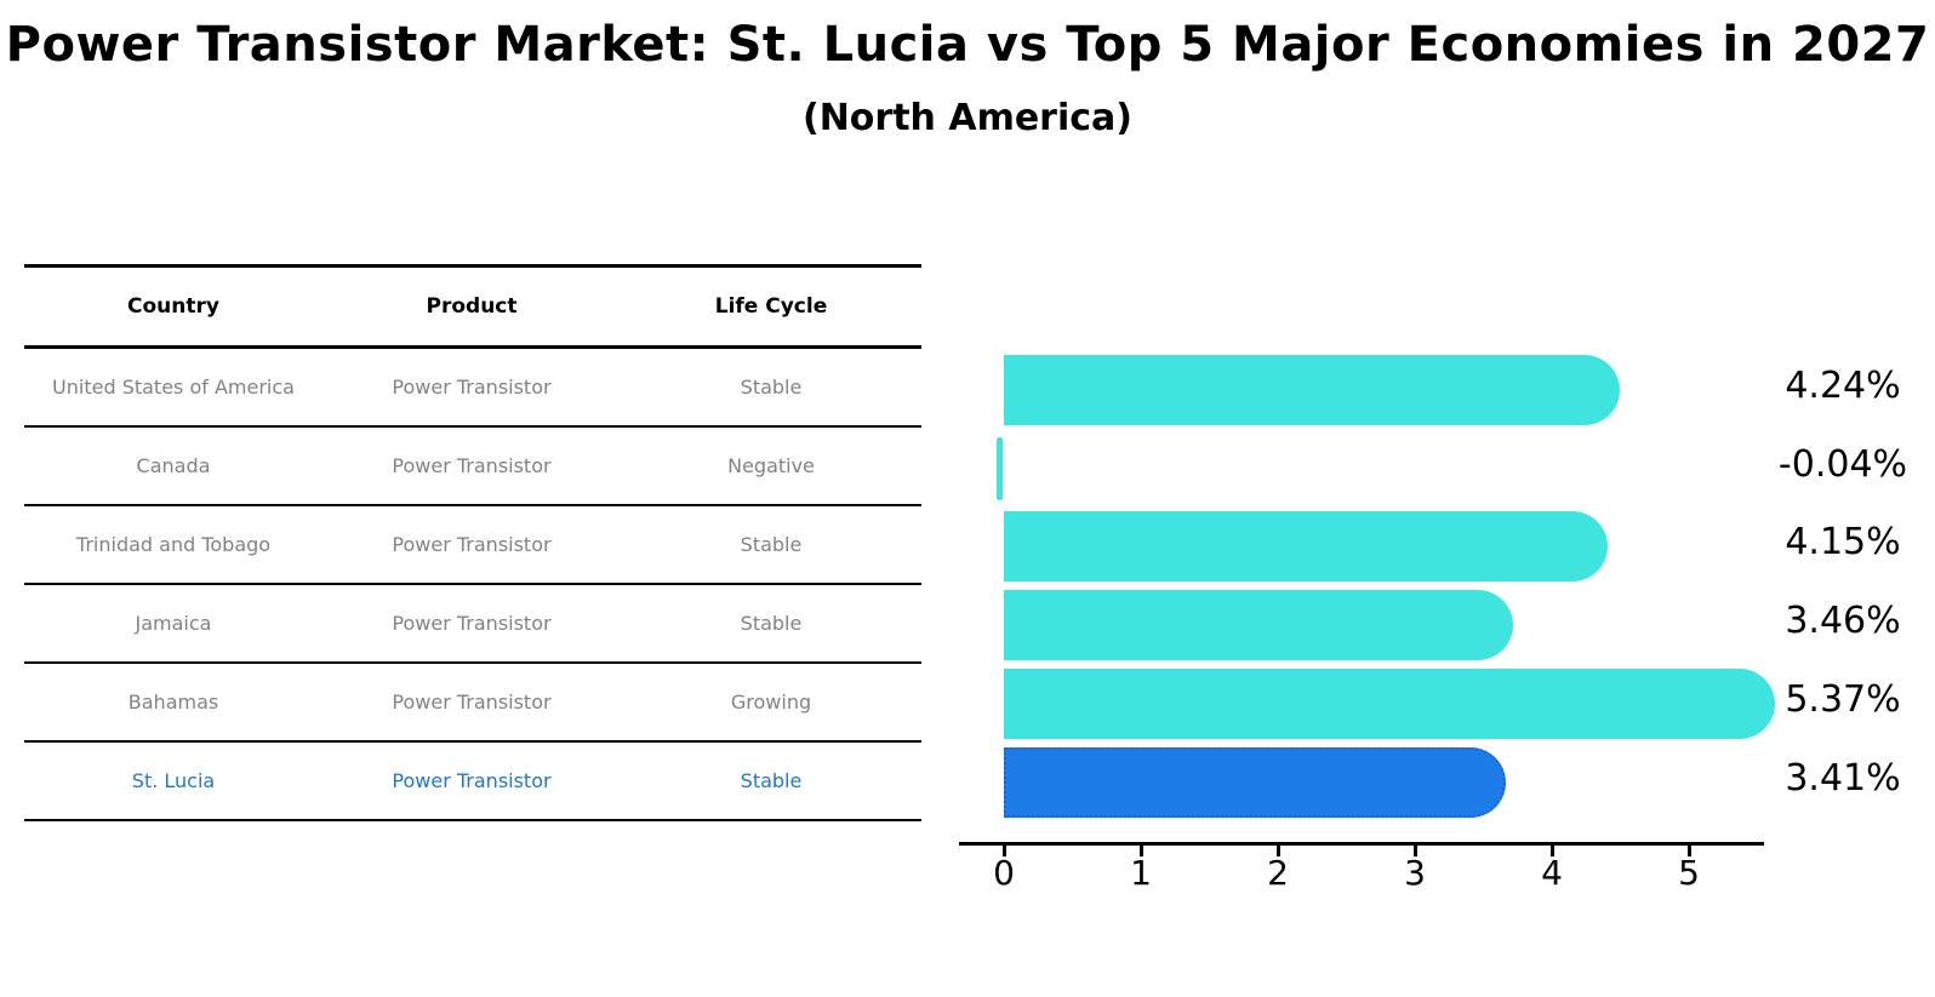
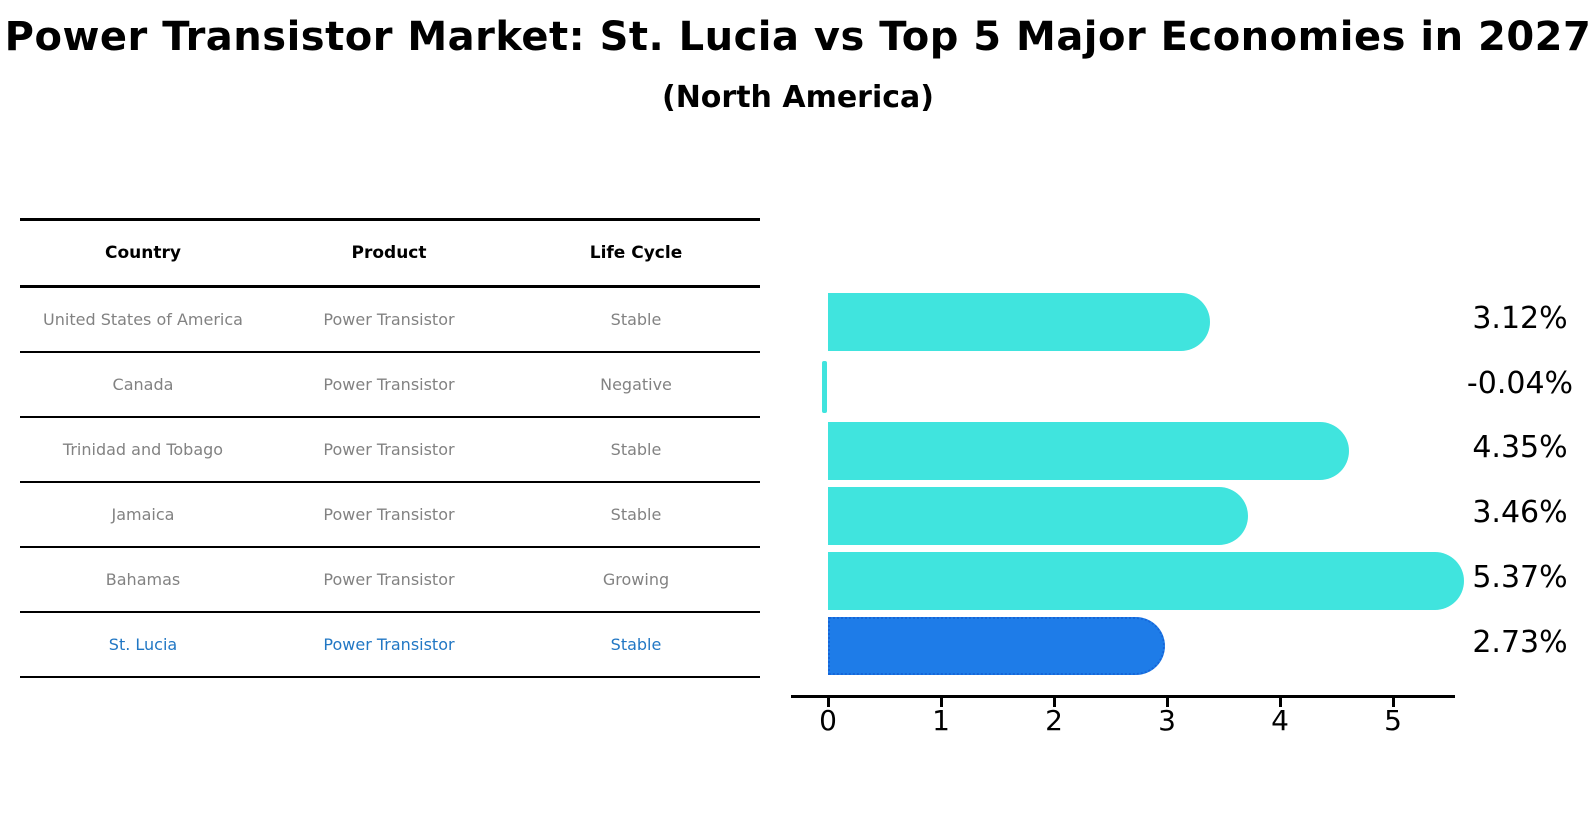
United States of America: 4.24% -> 3.12%
Trinidad and Tobago: 4.15% -> 4.35%
St. Lucia: 3.41% -> 2.73%
